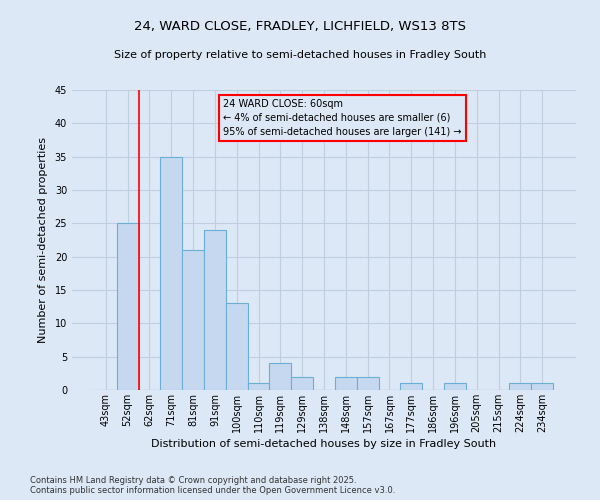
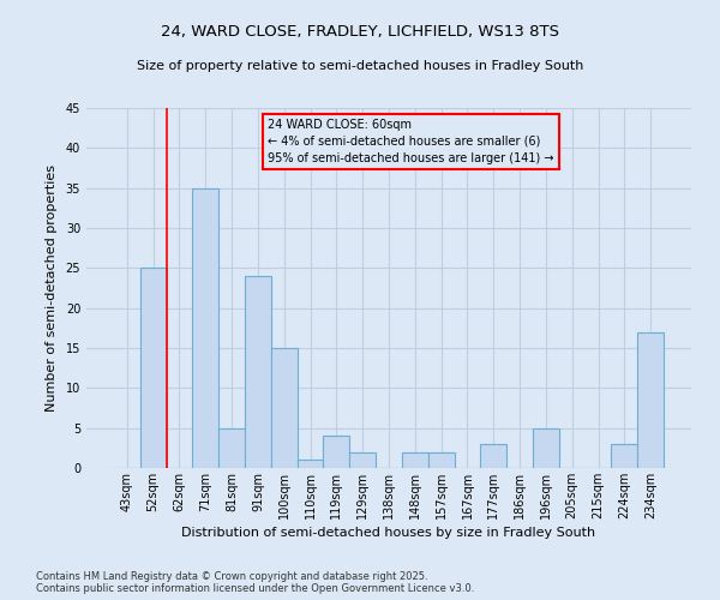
81sqm: 21 -> 5
100sqm: 13 -> 15
177sqm: 1 -> 3
196sqm: 1 -> 5
224sqm: 1 -> 3
234sqm: 1 -> 17
